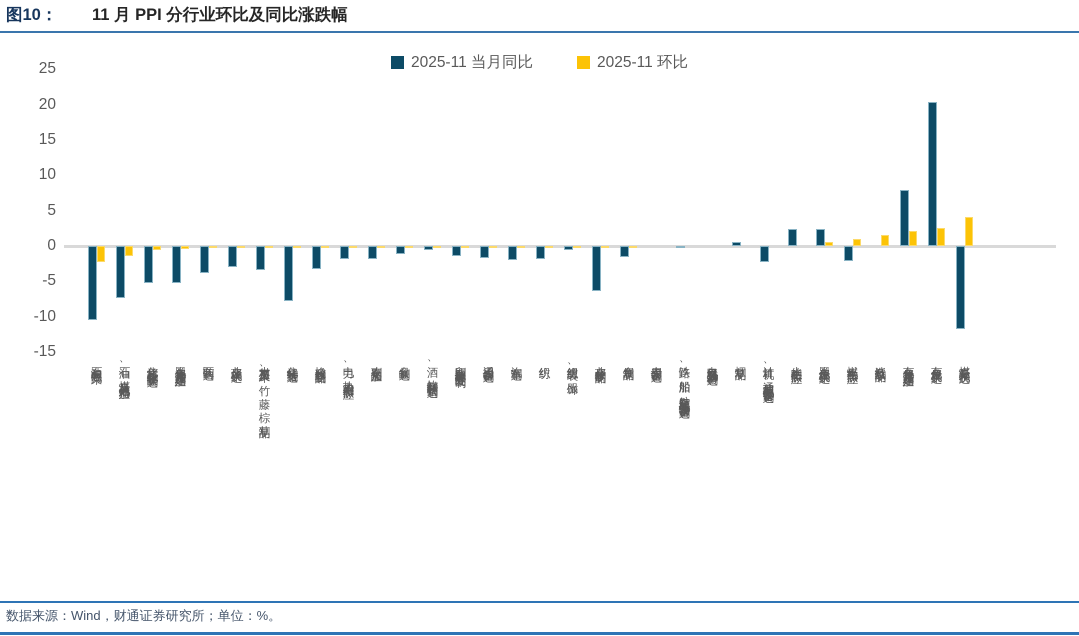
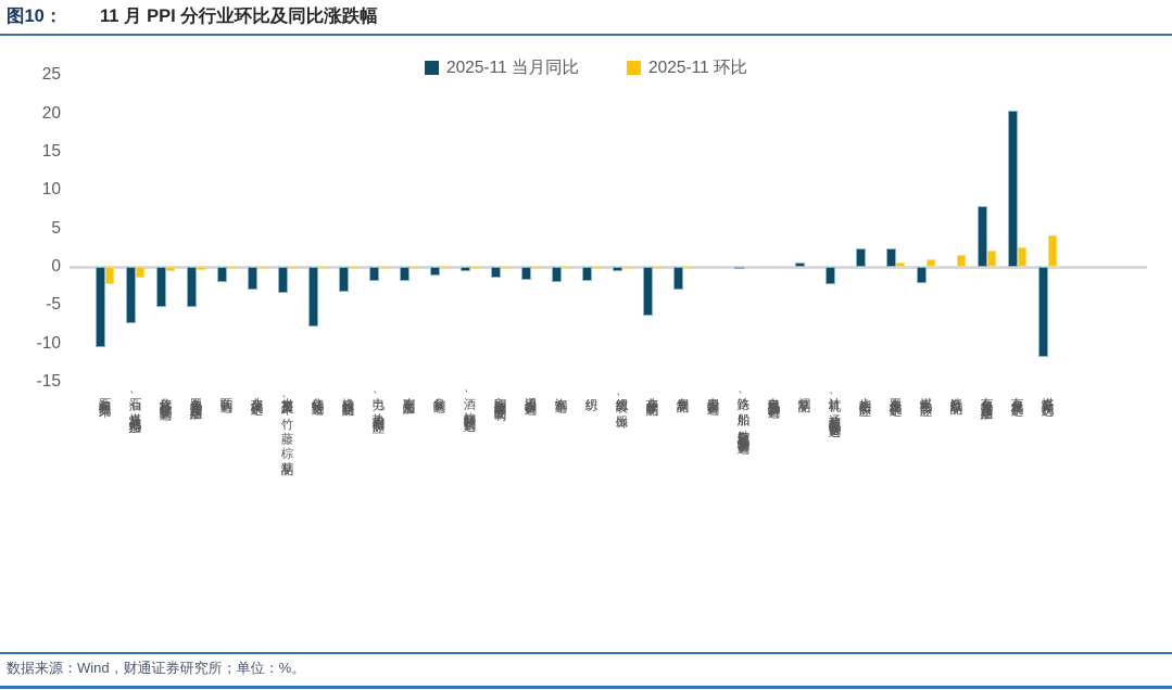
2025-11 当月同比/医药制造: -4 -> -2
2025-11 当月同比/金属制品: -2 -> -3
